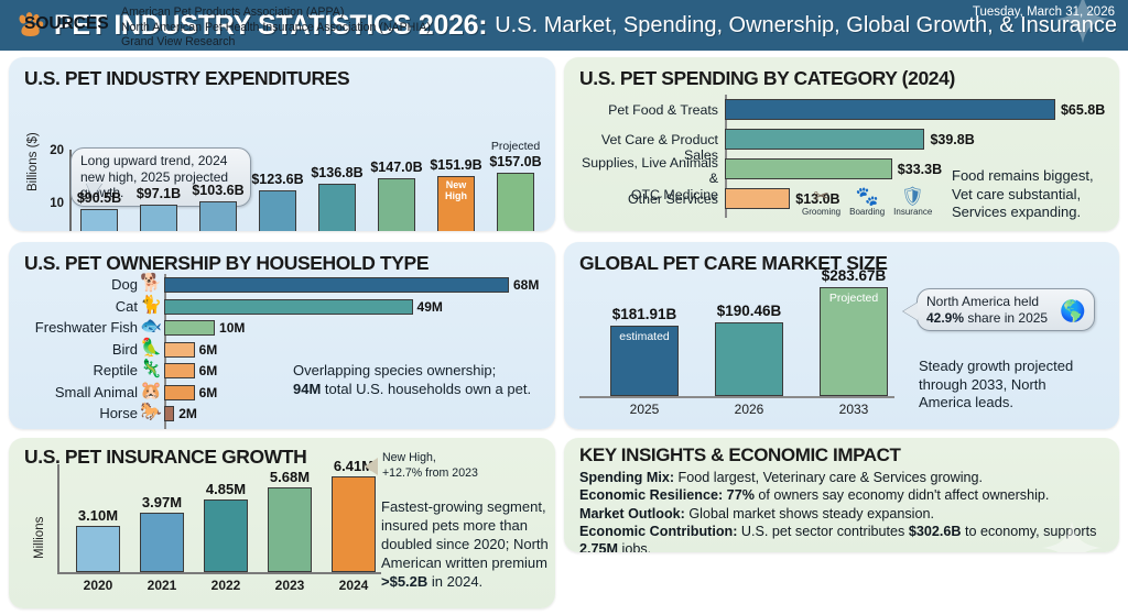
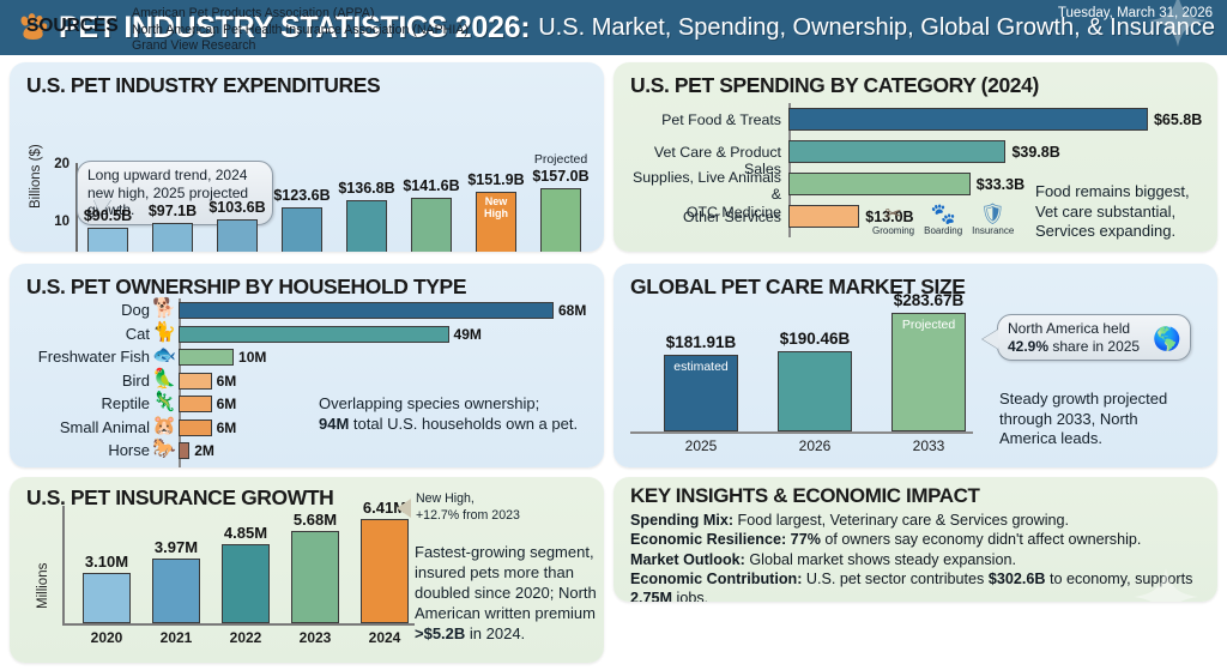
U.S. PET INDUSTRY EXPENDITURES/2023: $147.0B -> $141.6B
